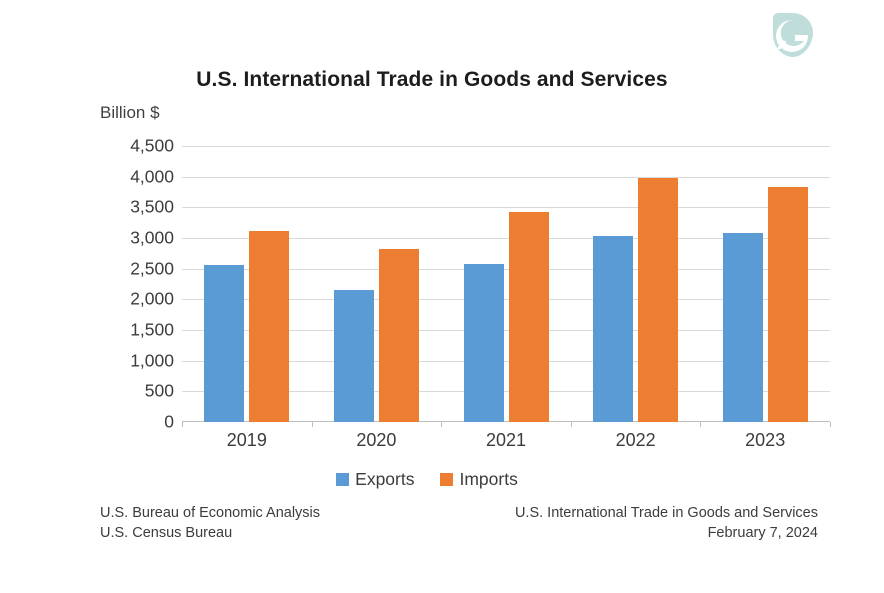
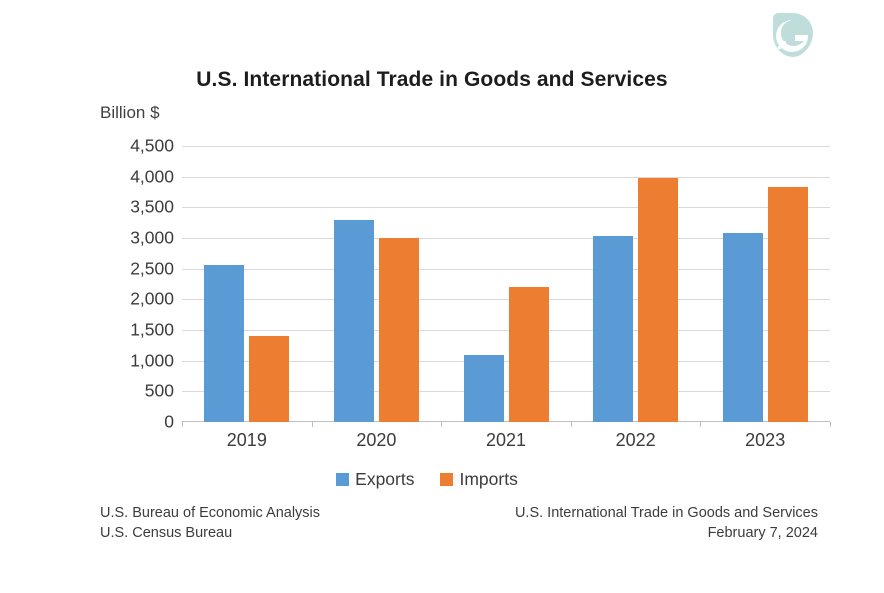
Imports/2019: 3100 -> 1400
Exports/2020: 2200 -> 3300
Imports/2020: 2800 -> 3000
Exports/2021: 2600 -> 1100
Imports/2021: 3400 -> 2200
